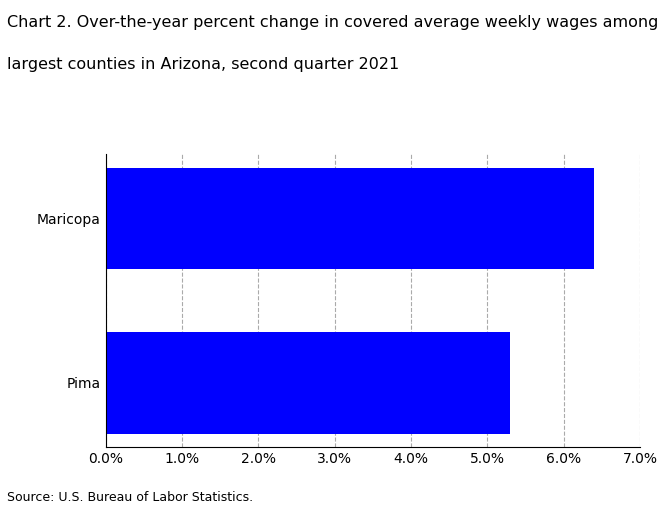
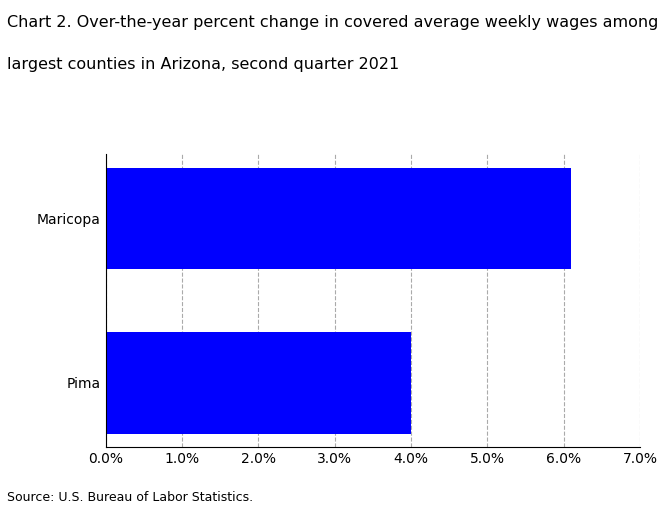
Maricopa: 6.4% -> 6.1%
Pima: 5.3% -> 4.0%
